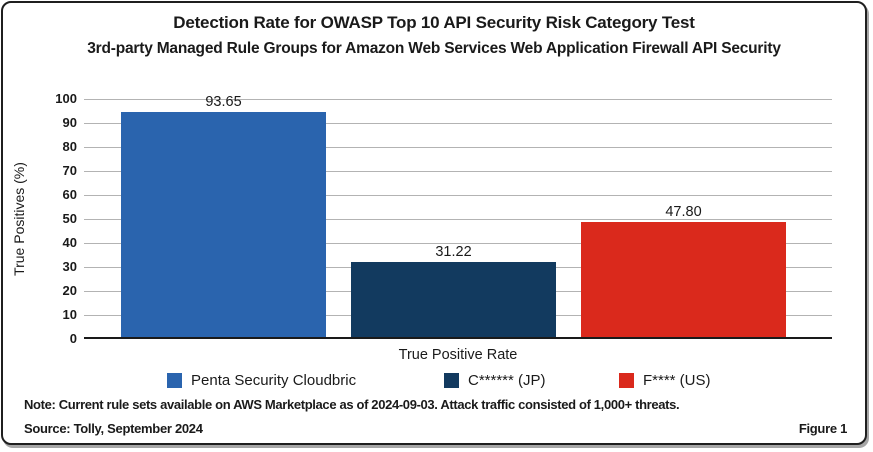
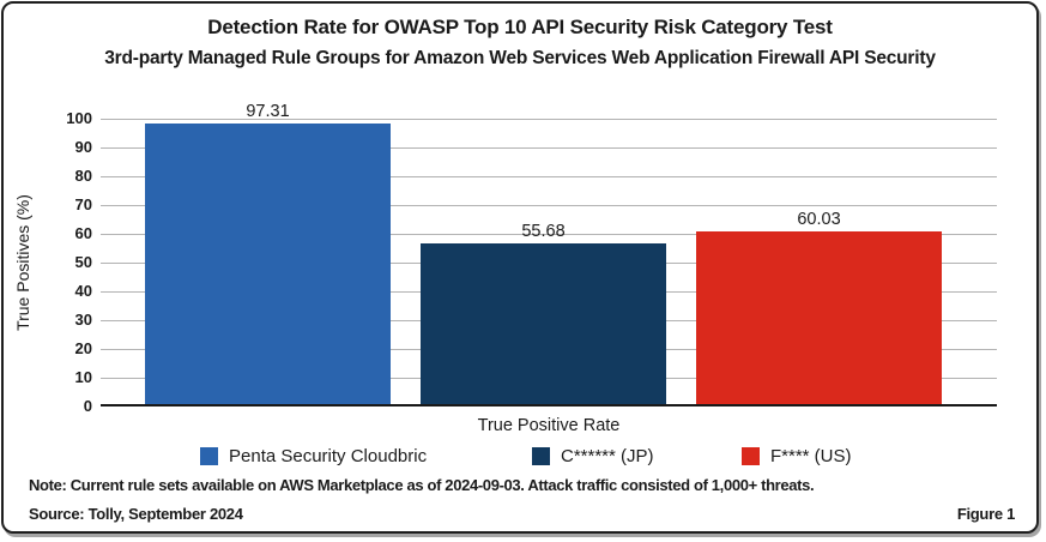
Penta Security Cloudbric: 93.65 -> 97.31
C****** (JP): 31.22 -> 55.68
F**** (US): 47.80 -> 60.03
